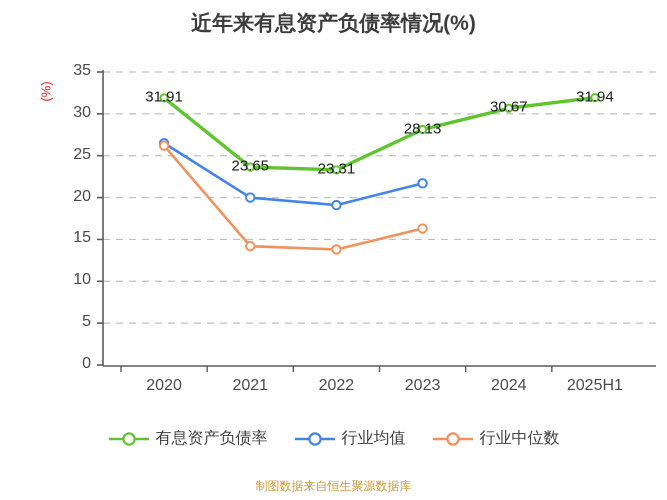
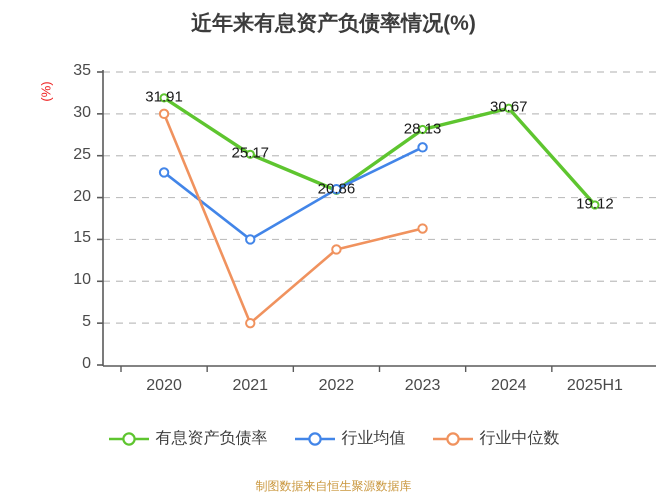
行业均值/2020: 26 -> 23
行业中位数/2020: 26 -> 30
有息资产负债率/2021: 23.65 -> 25.17
行业均值/2021: 20 -> 15
行业中位数/2021: 14 -> 5
有息资产负债率/2022: 23.31 -> 20.86
行业均值/2022: 19 -> 21
行业均值/2023: 22 -> 26
有息资产负债率/2025H1: 31.94 -> 19.12
